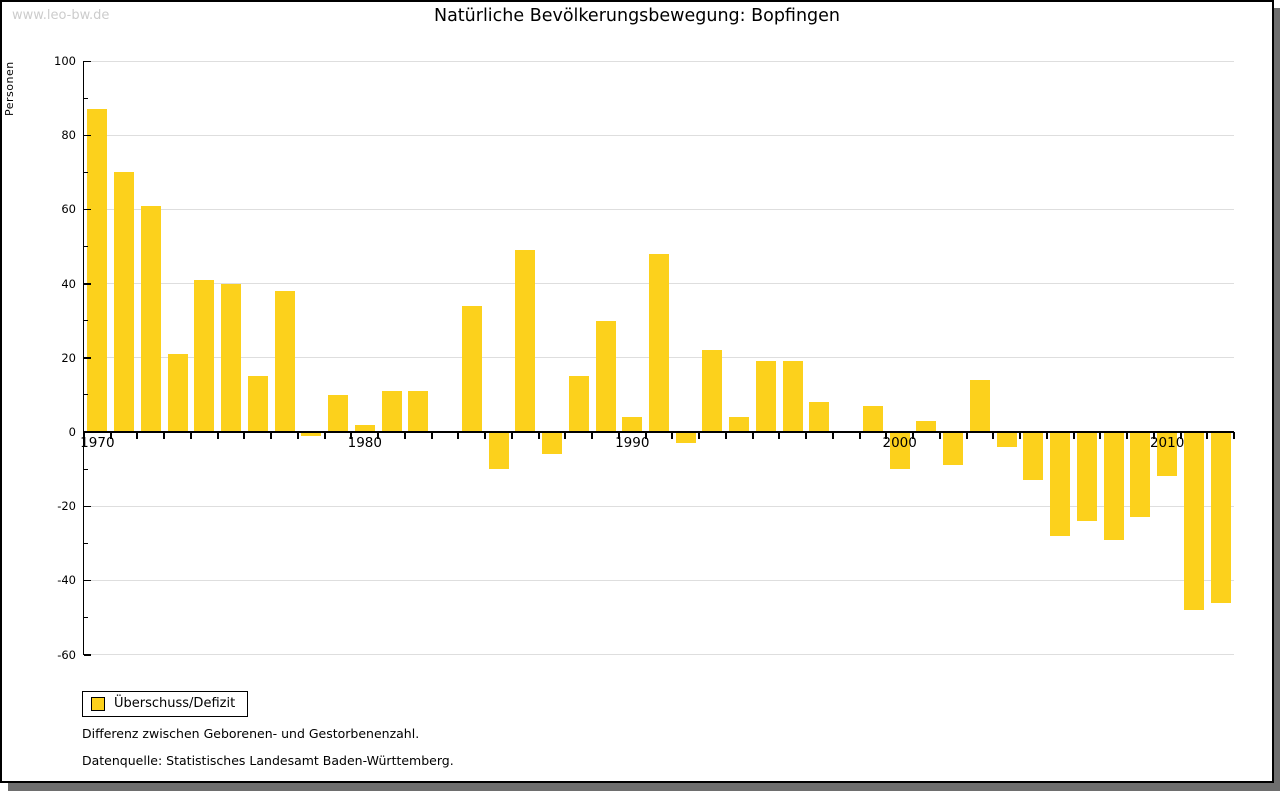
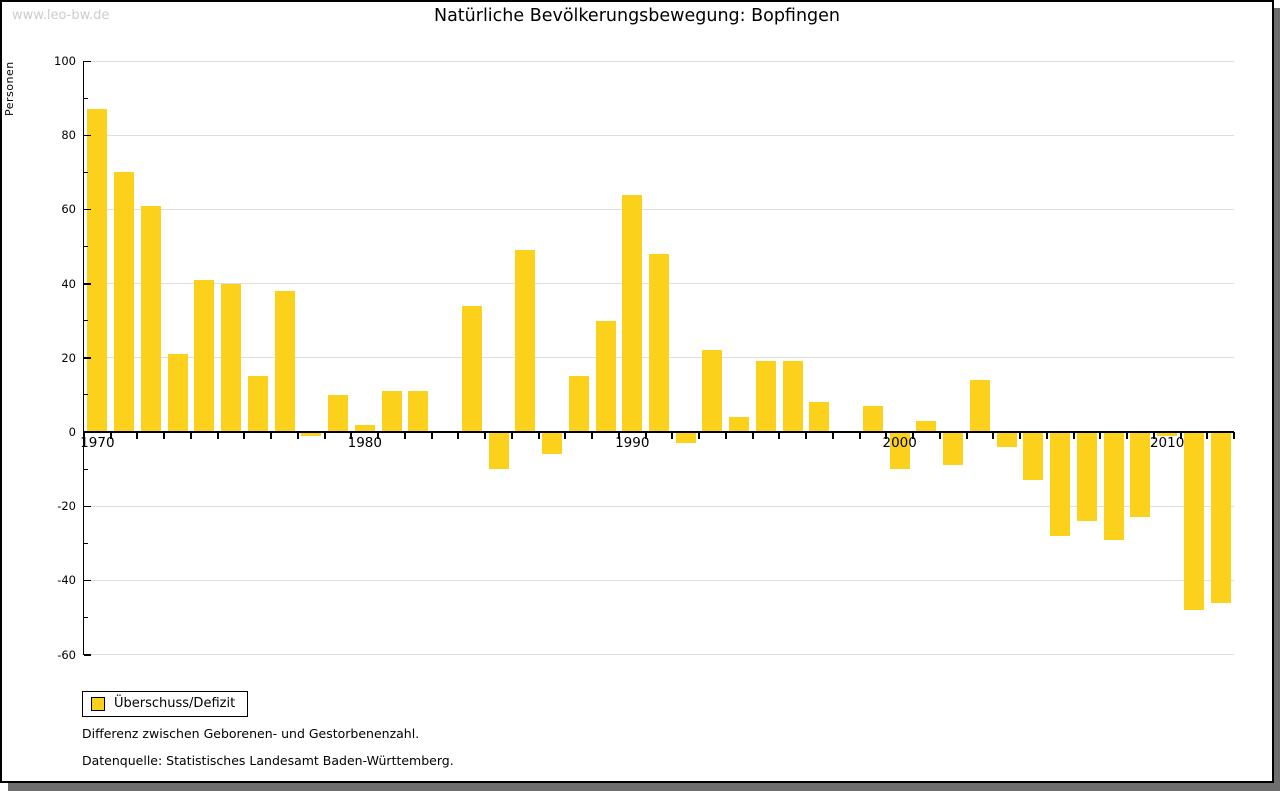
1990: 4 -> 64
2010: -12 -> -1
